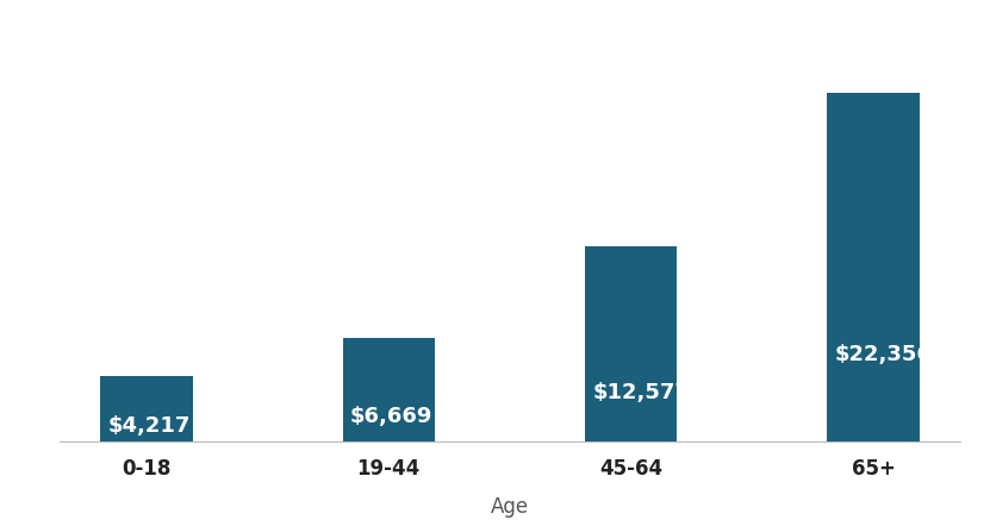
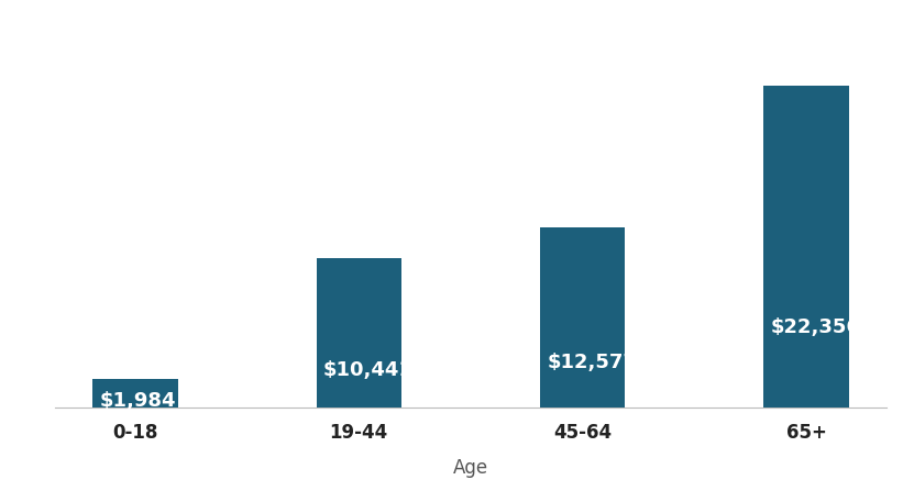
0-18: $4,217 -> $1,984
19-44: $6,669 -> $10,441
